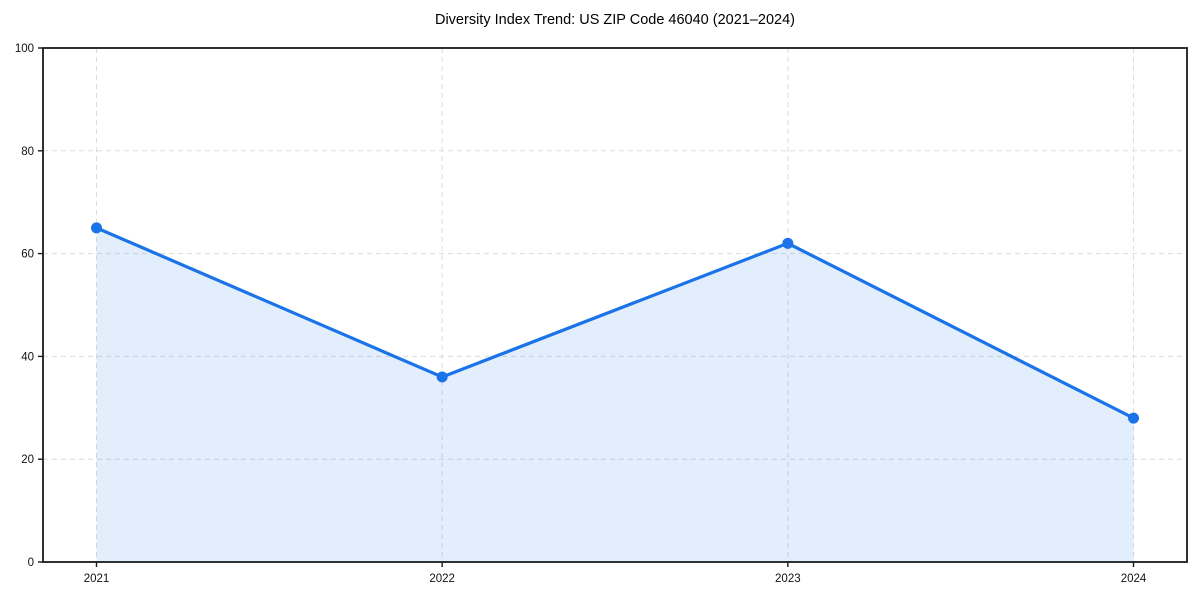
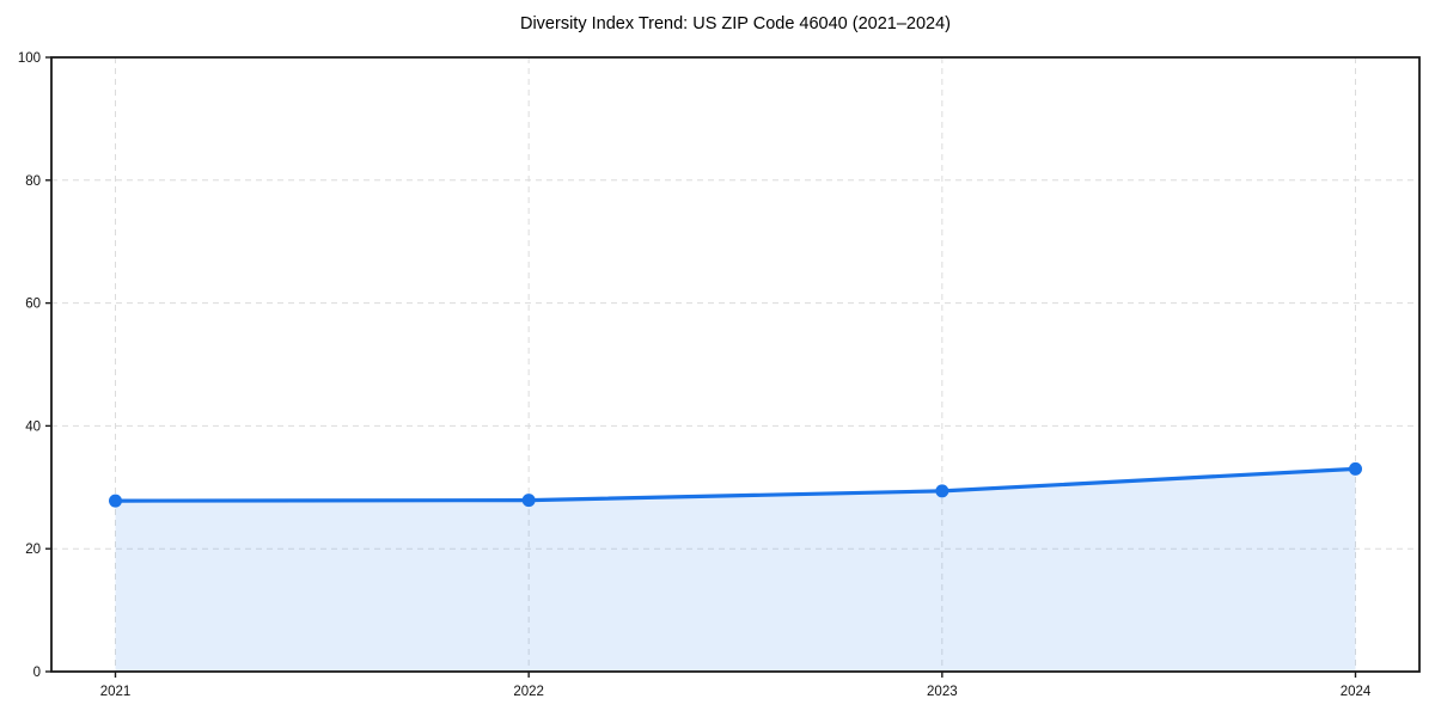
2021: 65 -> 28
2022: 36 -> 28
2023: 62 -> 29
2024: 28 -> 33
